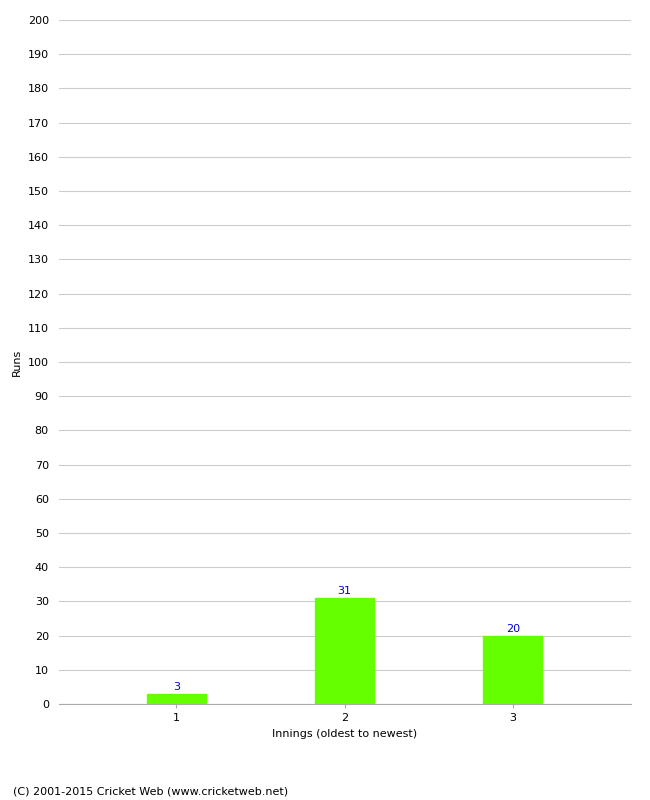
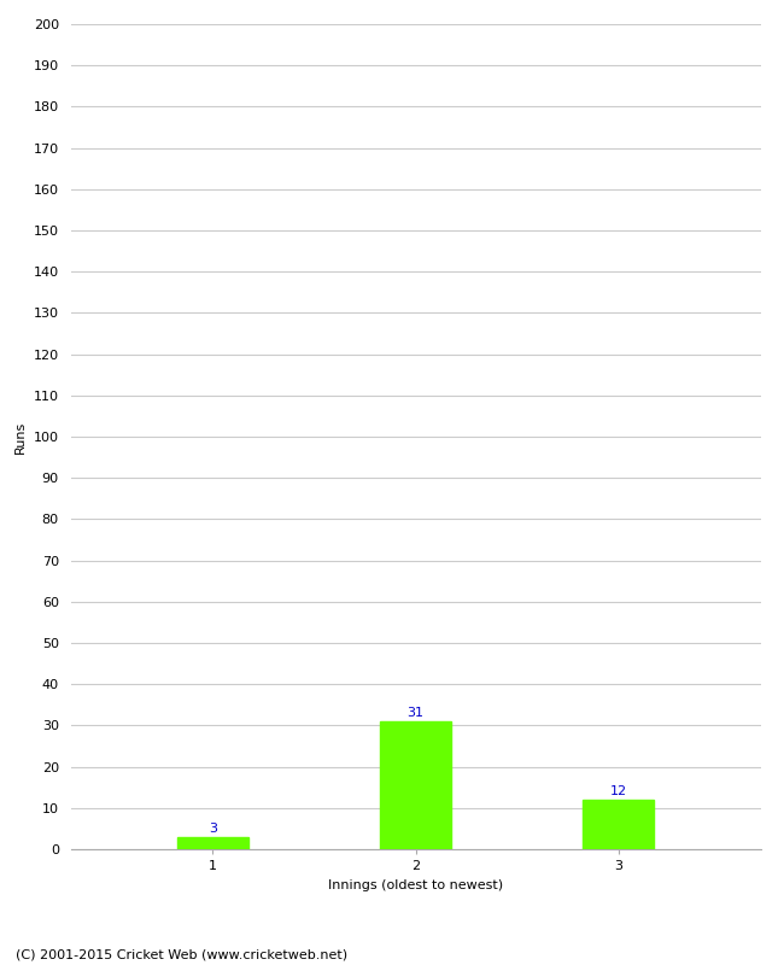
3: 20 -> 12
